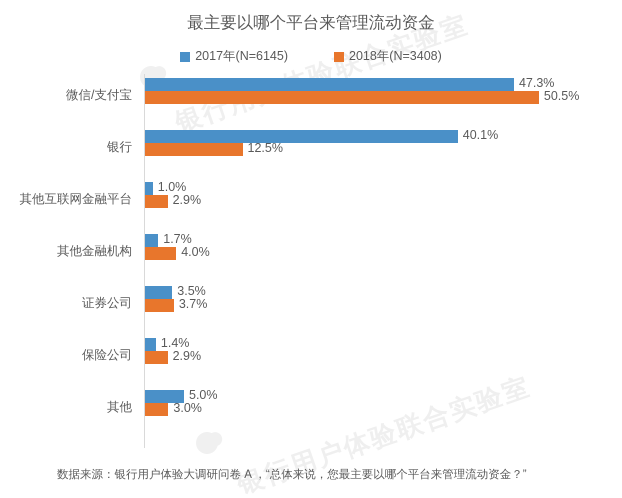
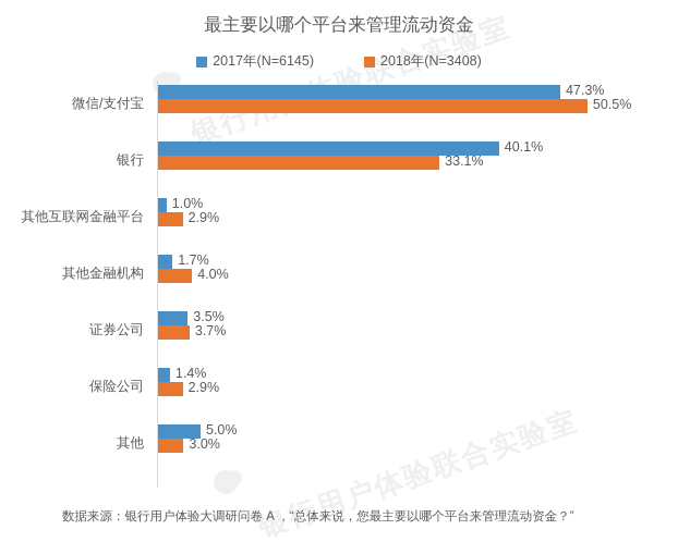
2018年(N=3408)/银行: 12.5% -> 33.1%
